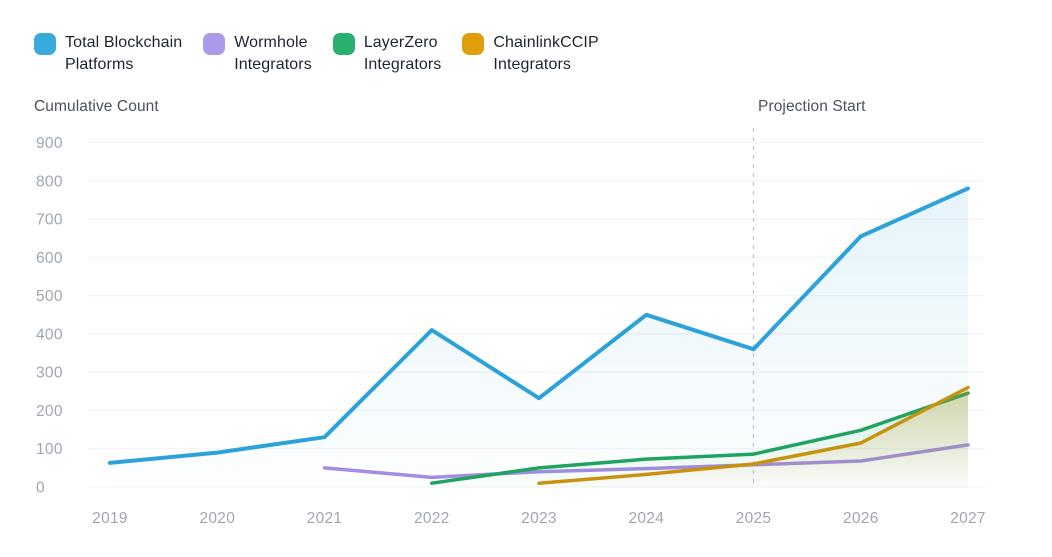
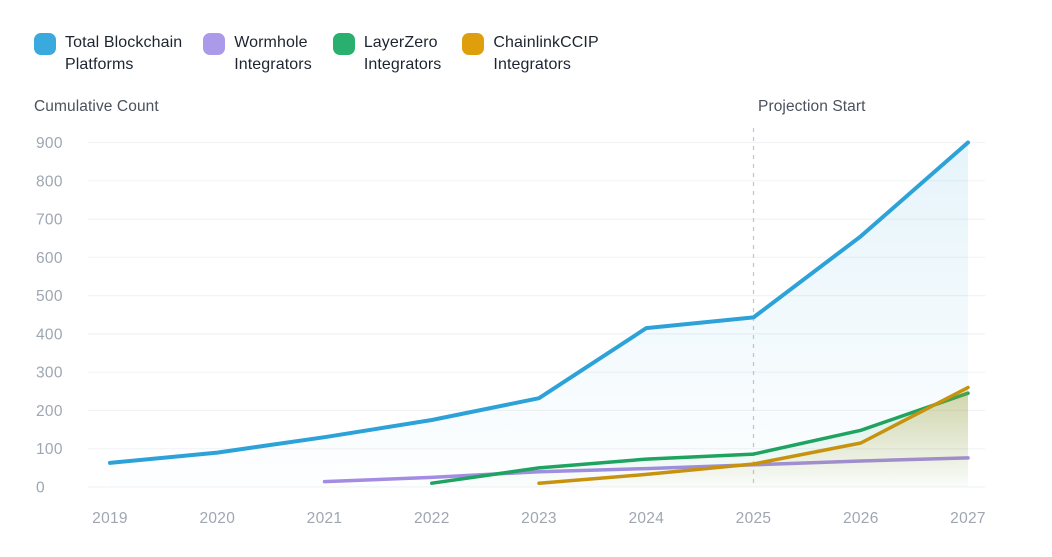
Wormhole Integrators/2021: 50 -> 10
Total Blockchain Platforms/2022: 410 -> 180
Total Blockchain Platforms/2024: 450 -> 420
Total Blockchain Platforms/2025: 360 -> 440
Total Blockchain Platforms/2027: 780 -> 900
Wormhole Integrators/2027: 110 -> 80
